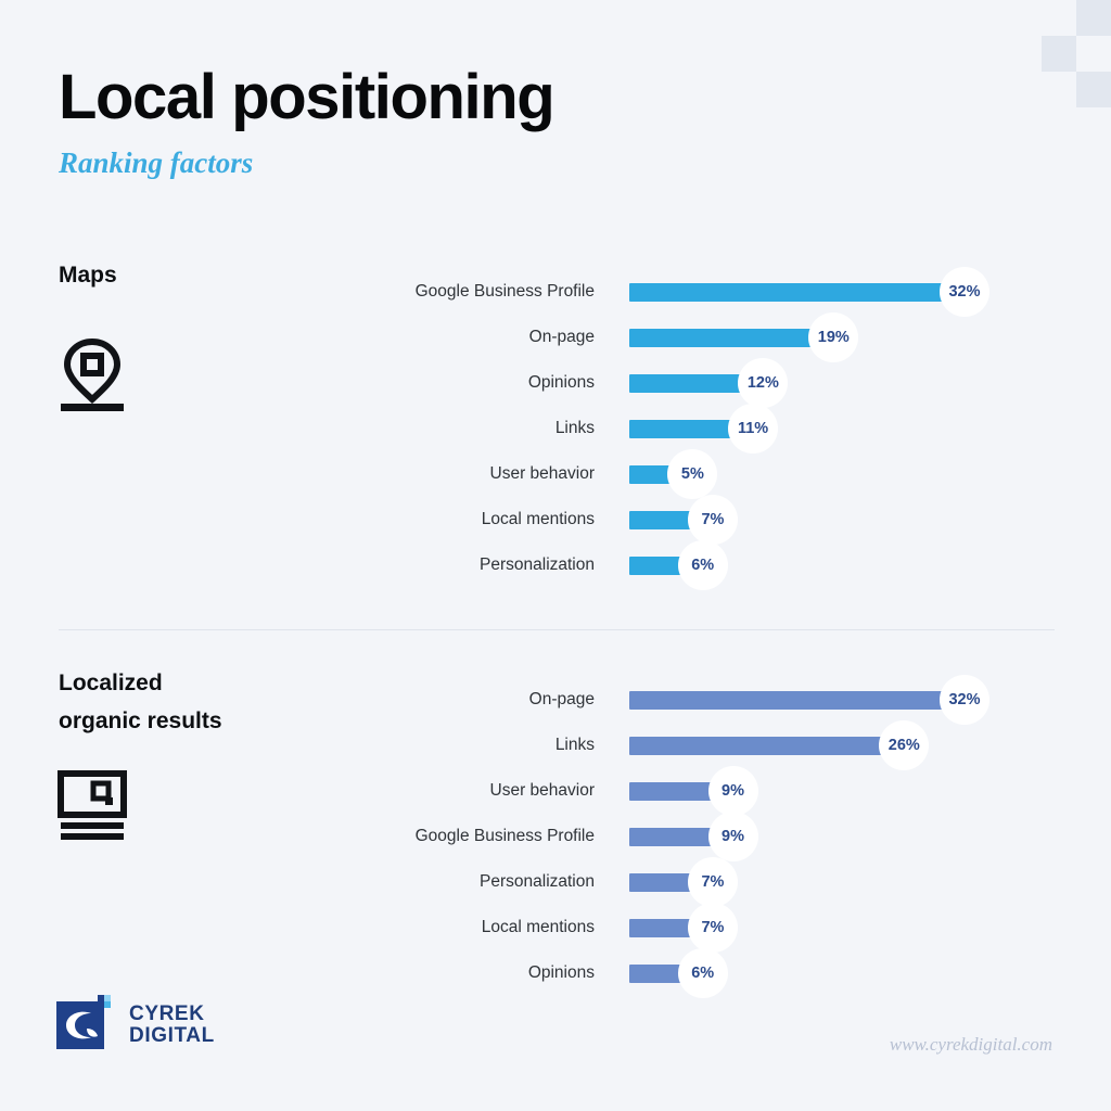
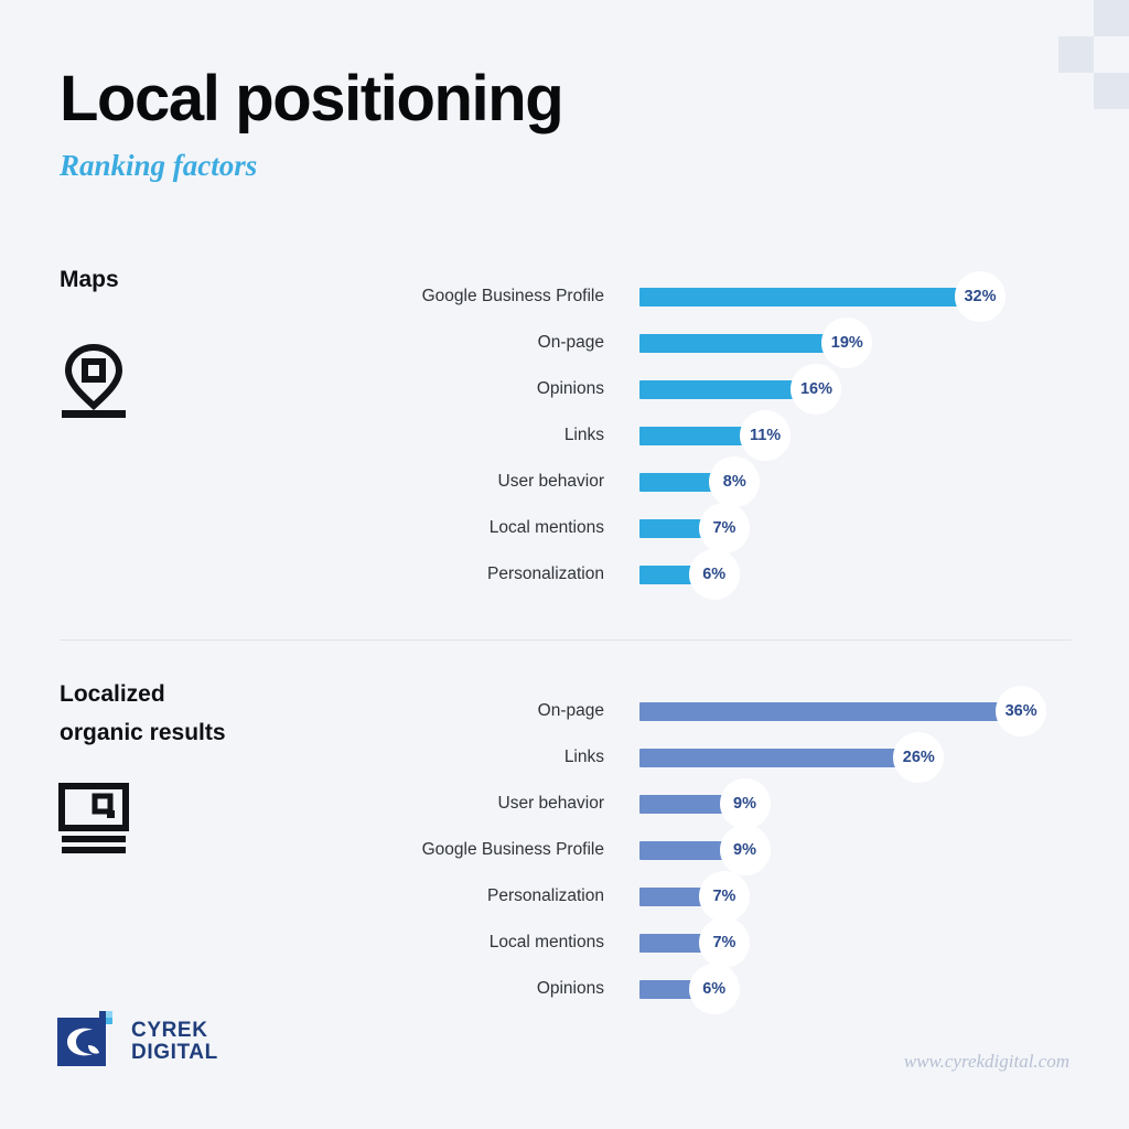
Maps/Opinions: 12% -> 16%
Maps/User behavior: 5% -> 8%
Localized organic results/On-page: 32% -> 36%
